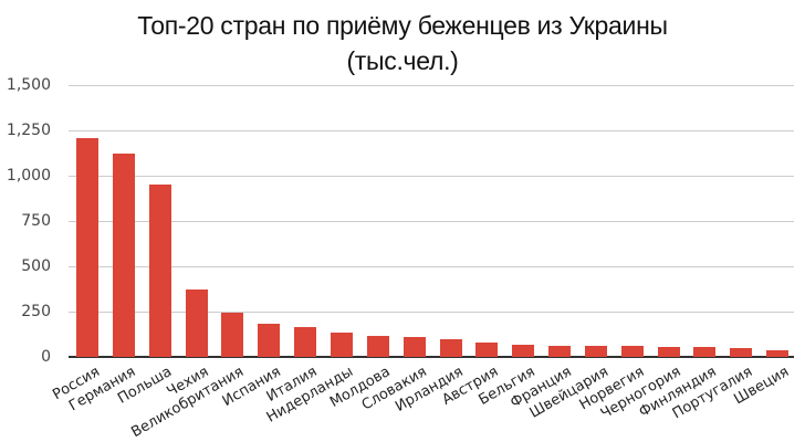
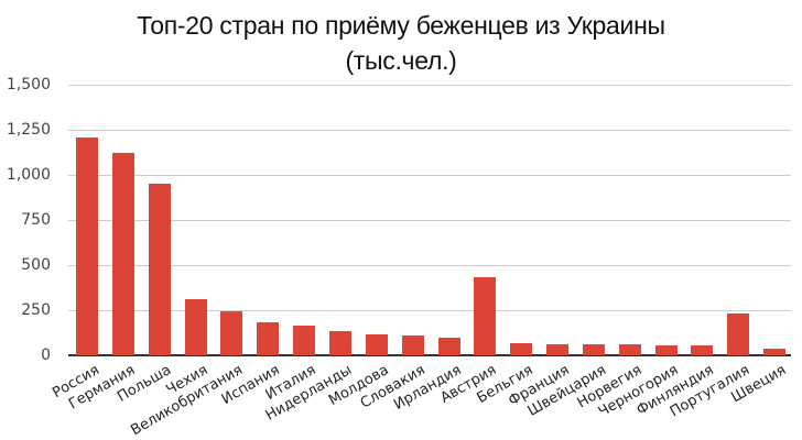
Чехия: 370 -> 310
Австрия: 80 -> 430
Португалия: 50 -> 230
